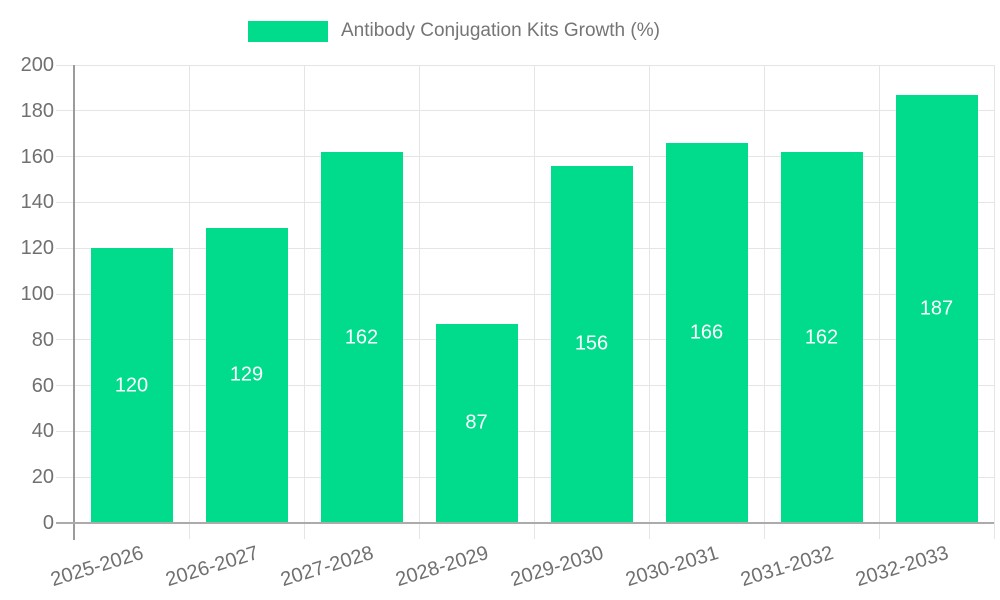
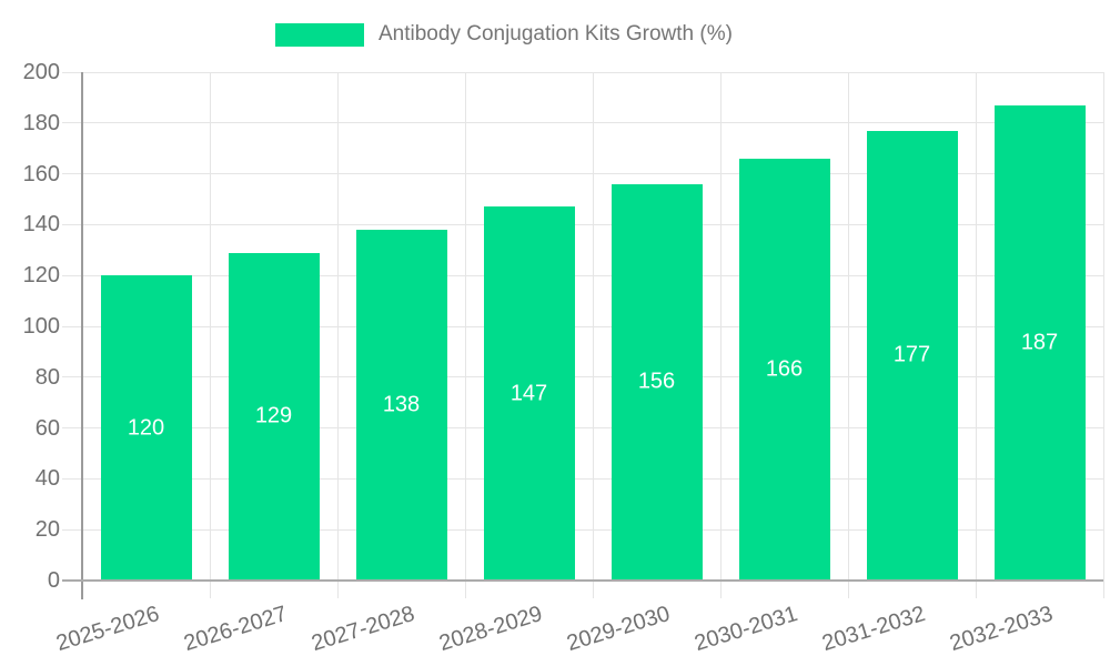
2027-2028: 162 -> 138
2028-2029: 87 -> 147
2031-2032: 162 -> 177
